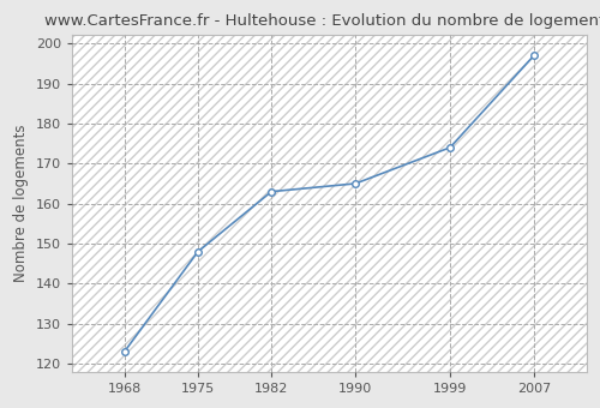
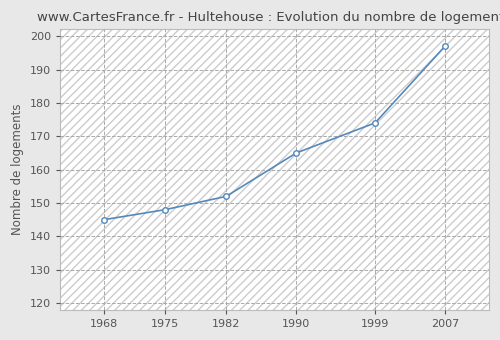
1968: 123 -> 145
1982: 163 -> 152
